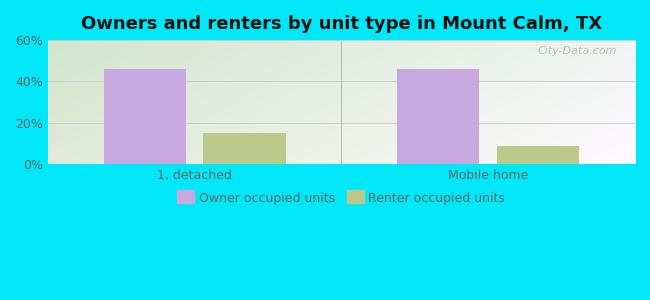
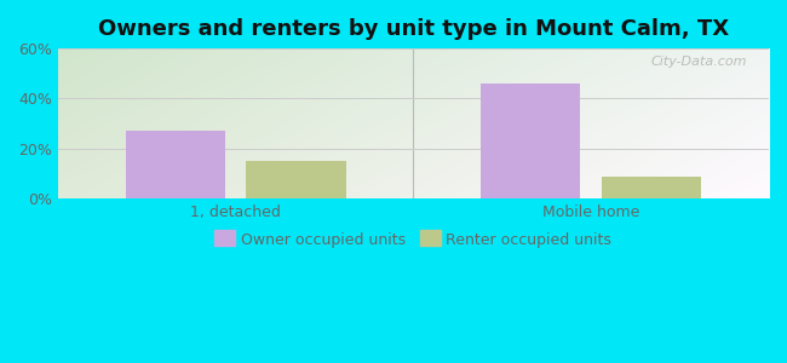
Owner occupied units/1, detached: 46% -> 27%
